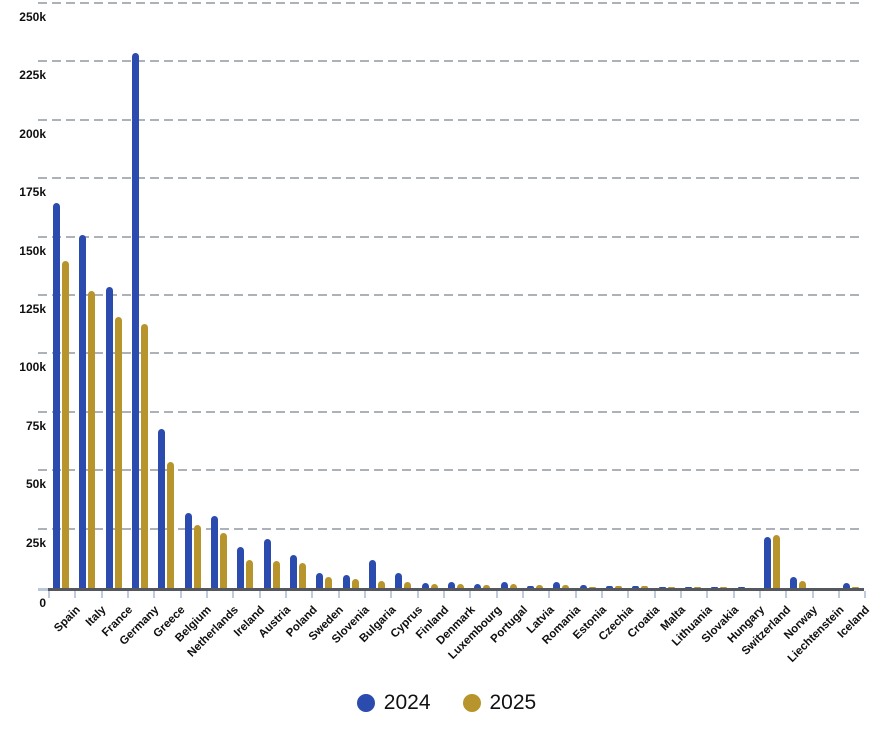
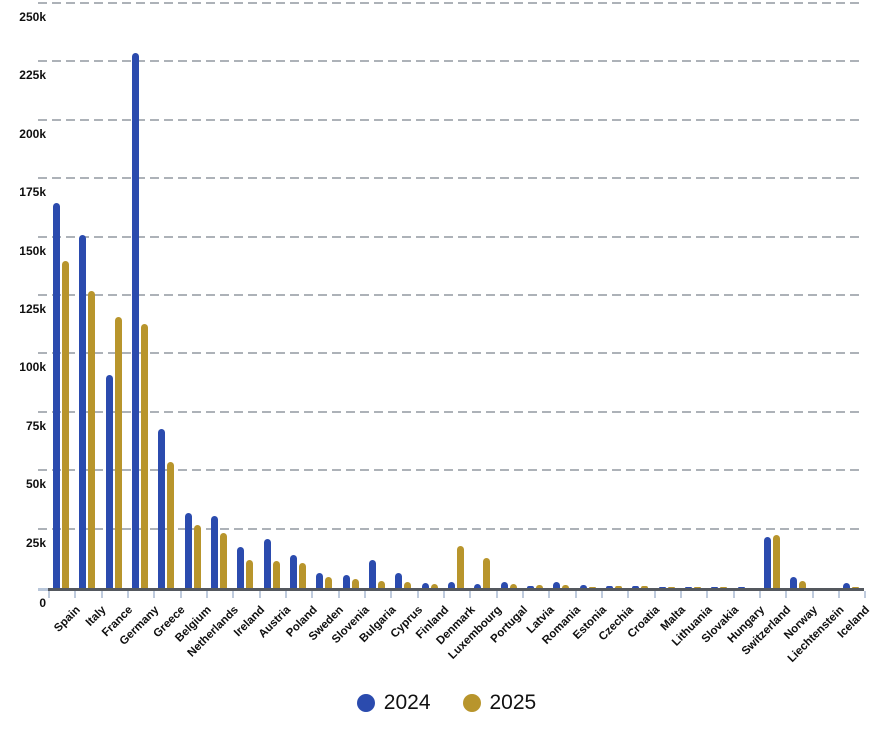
2024/France: 129k -> 91k
2025/Denmark: 2k -> 18k
2025/Luxembourg: 2k -> 13k
